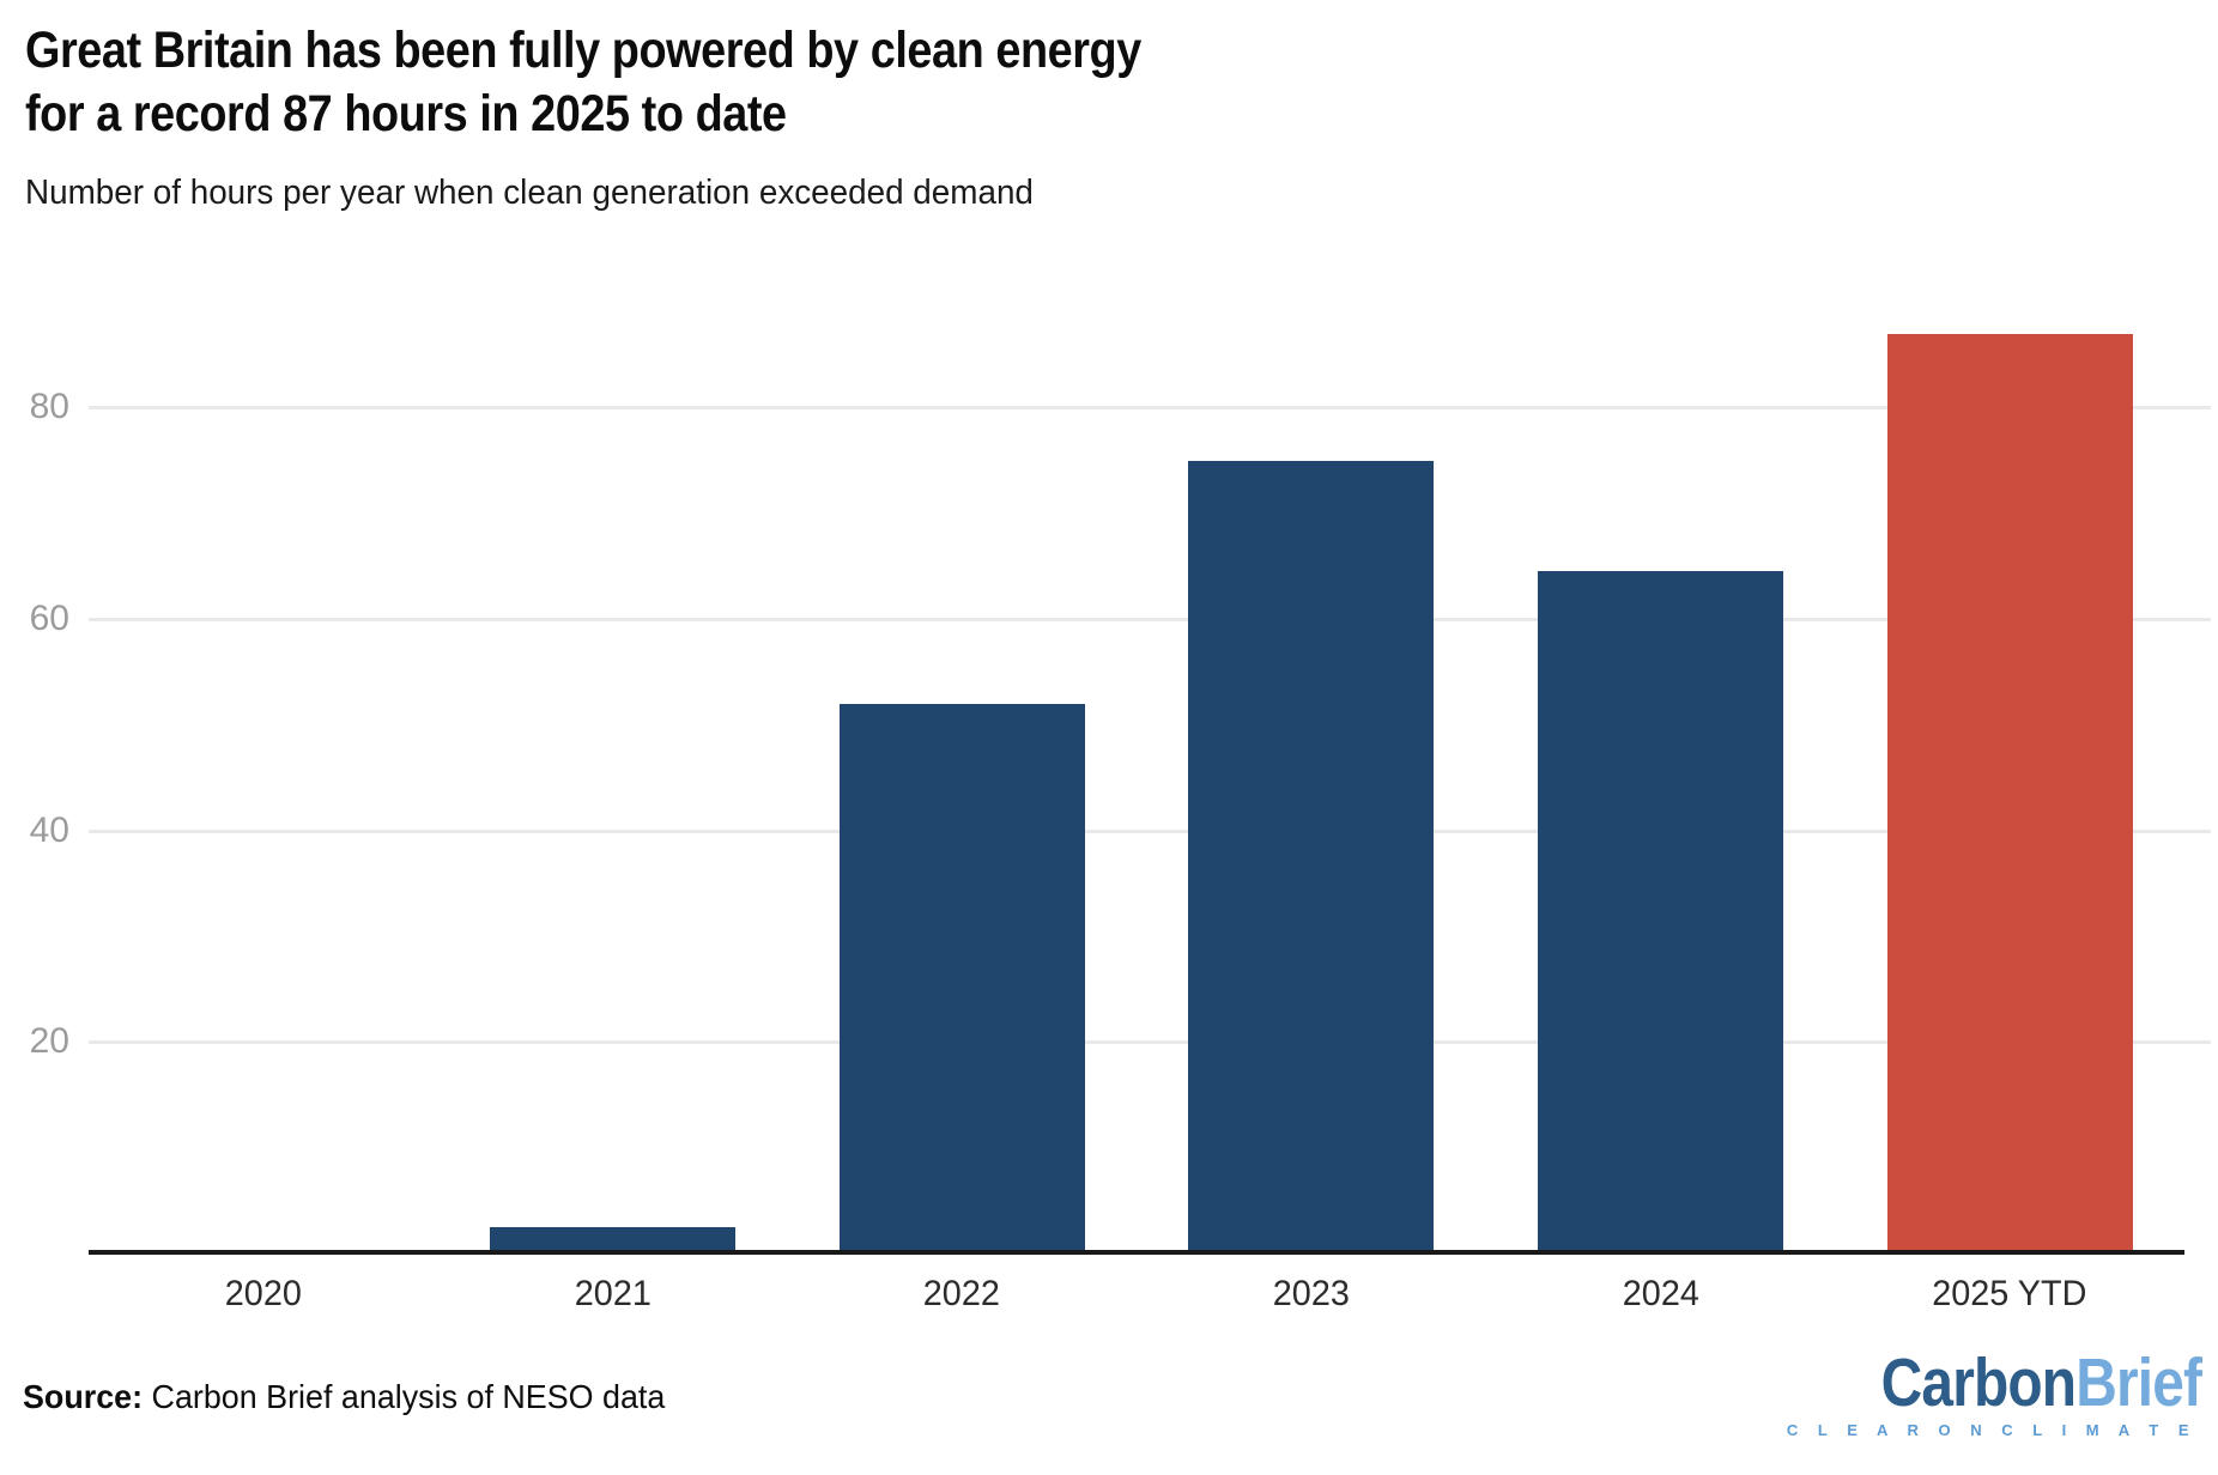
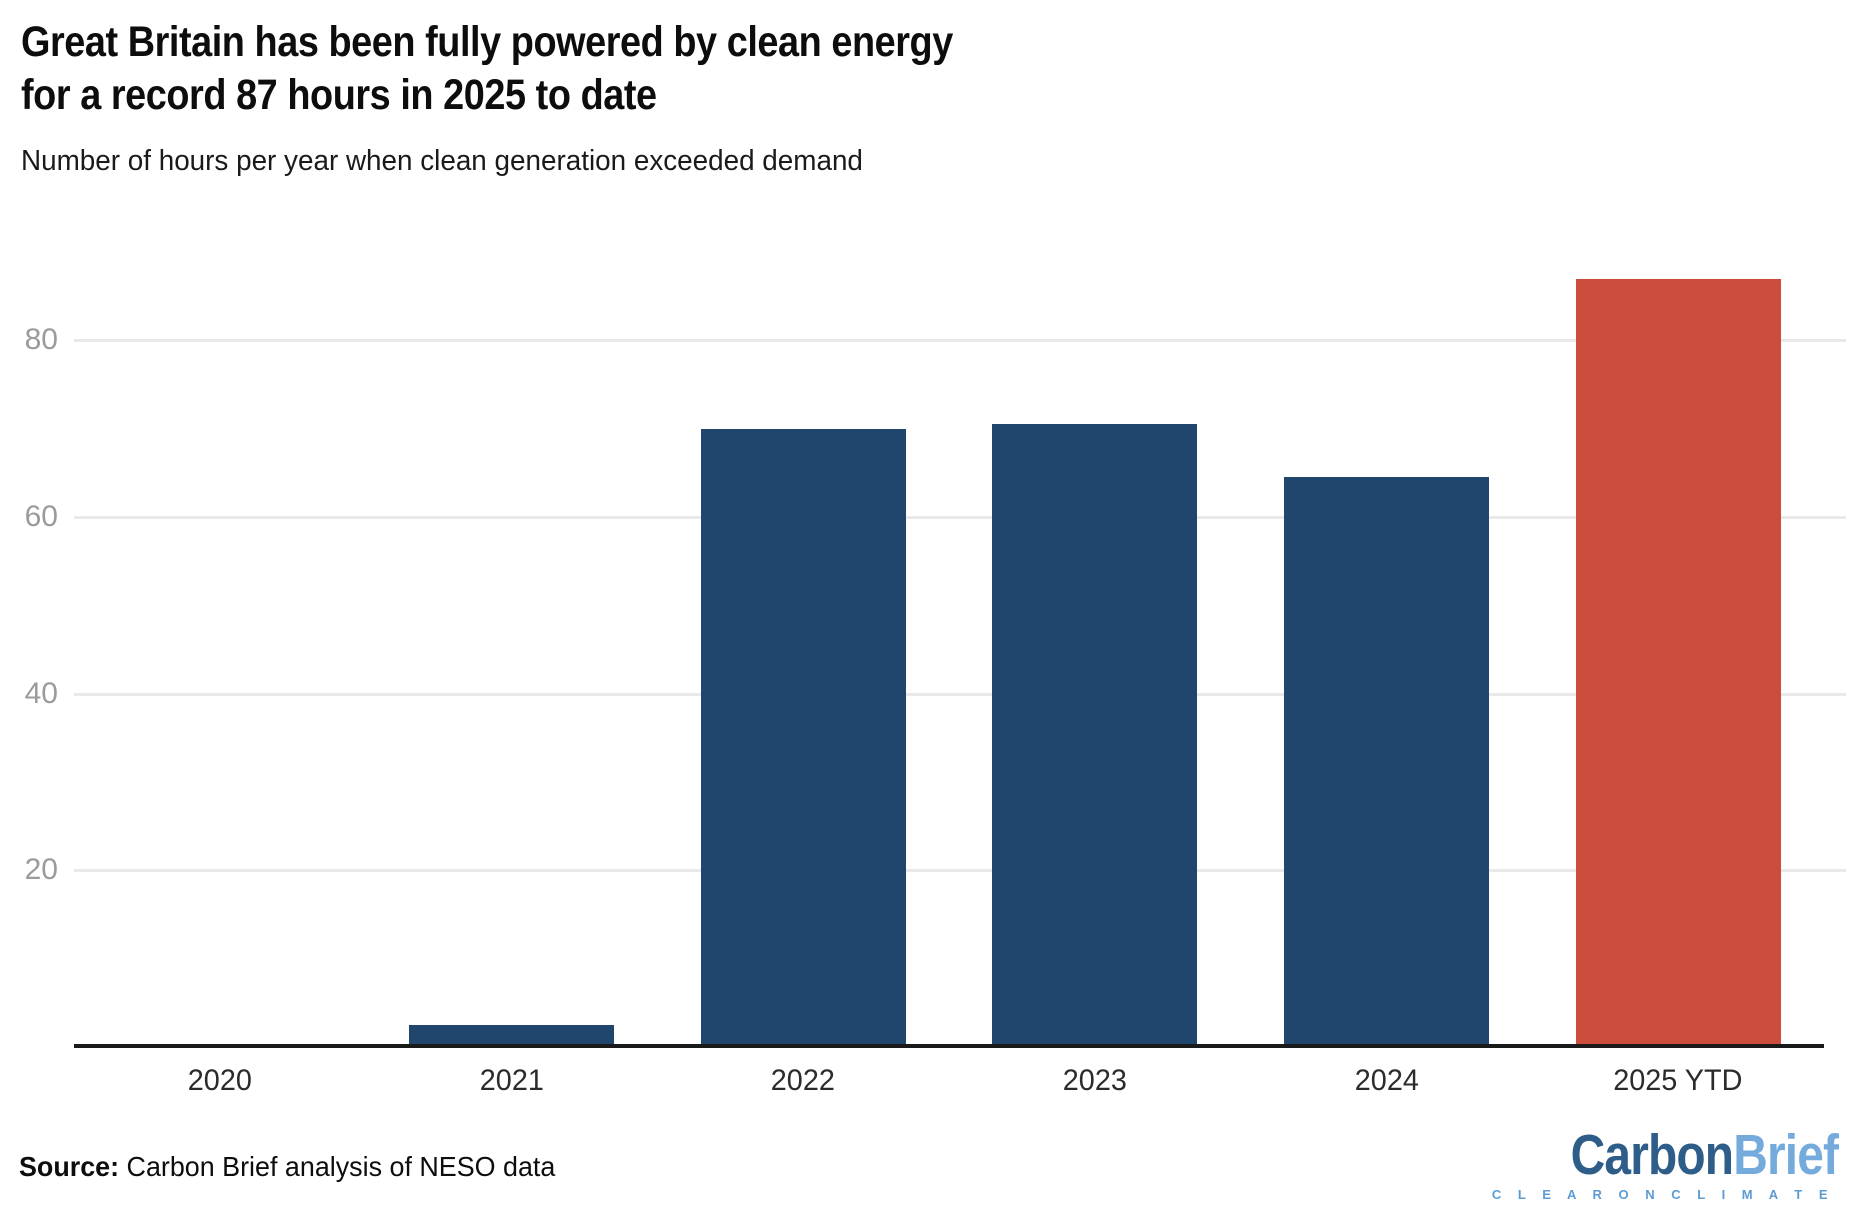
2022: 52 -> 70
2023: 75 -> 70
